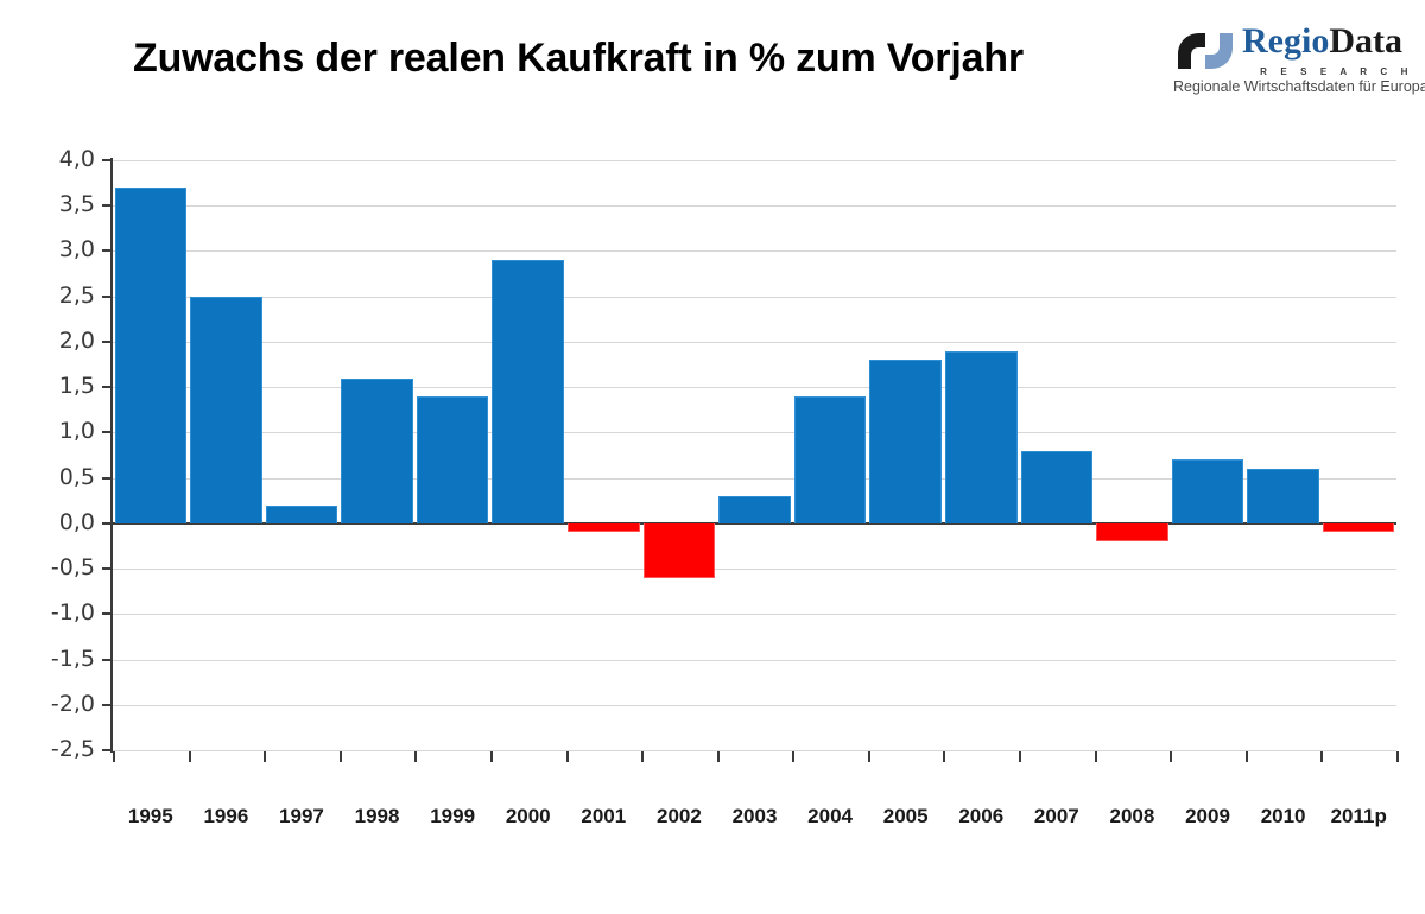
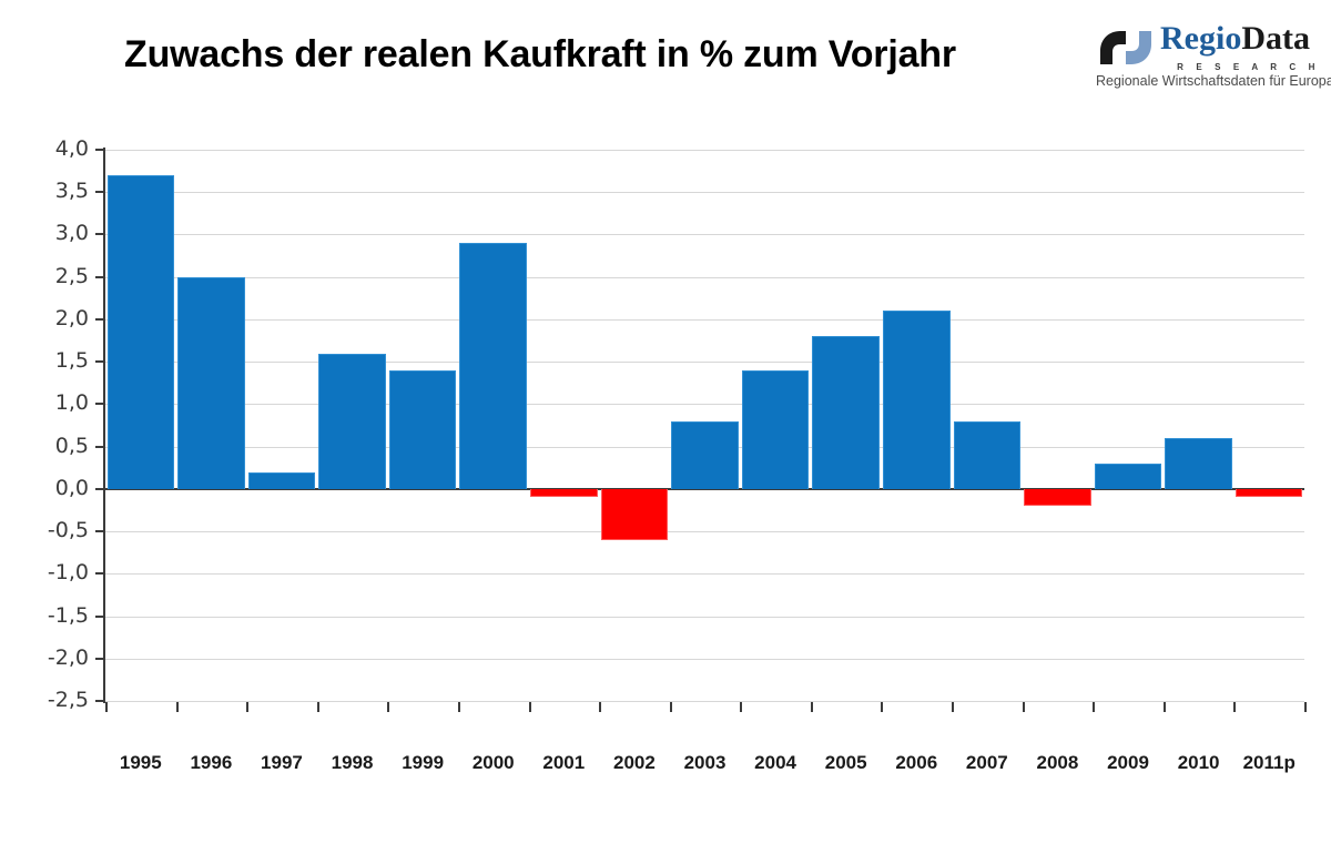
2003: 0,3 -> 0,8
2006: 1,9 -> 2,1
2009: 0,7 -> 0,3
